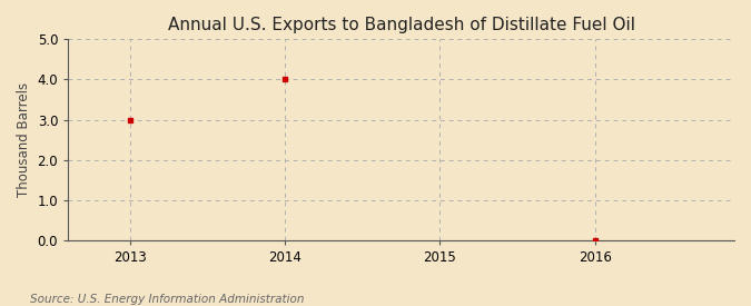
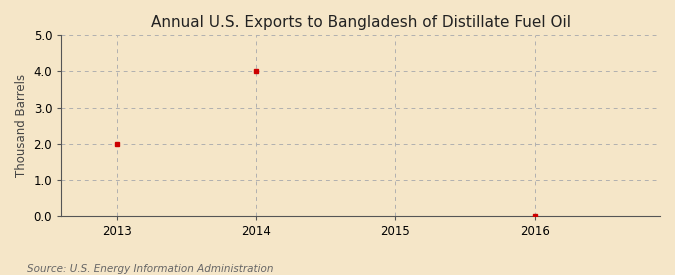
2013: 3 -> 2
